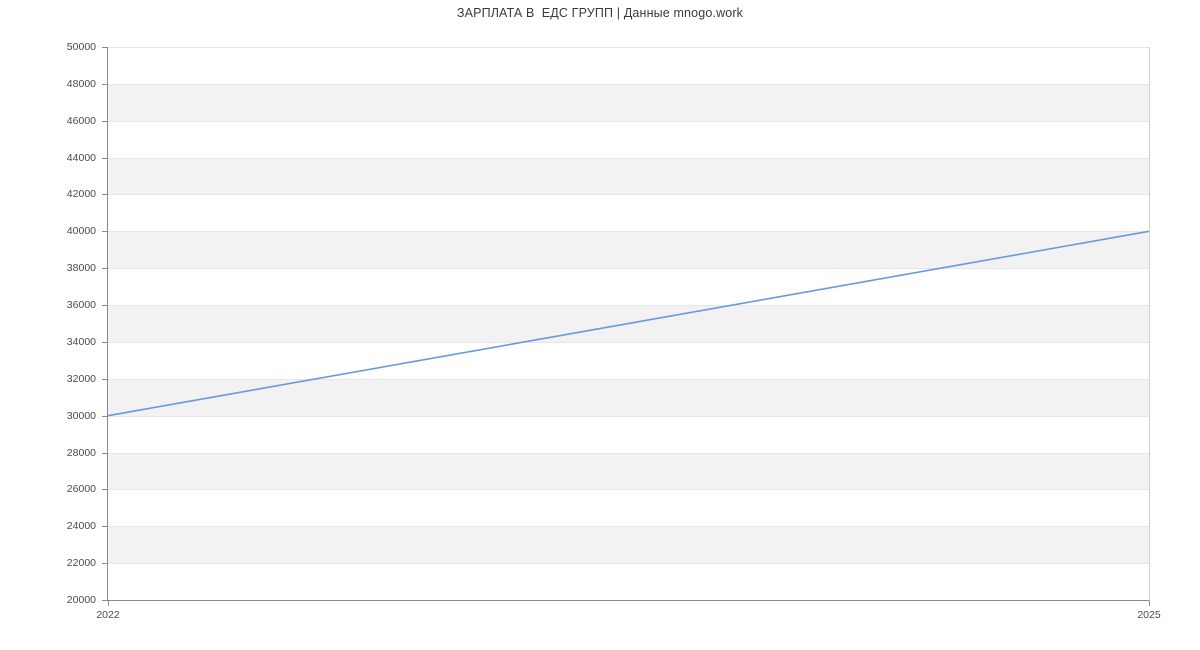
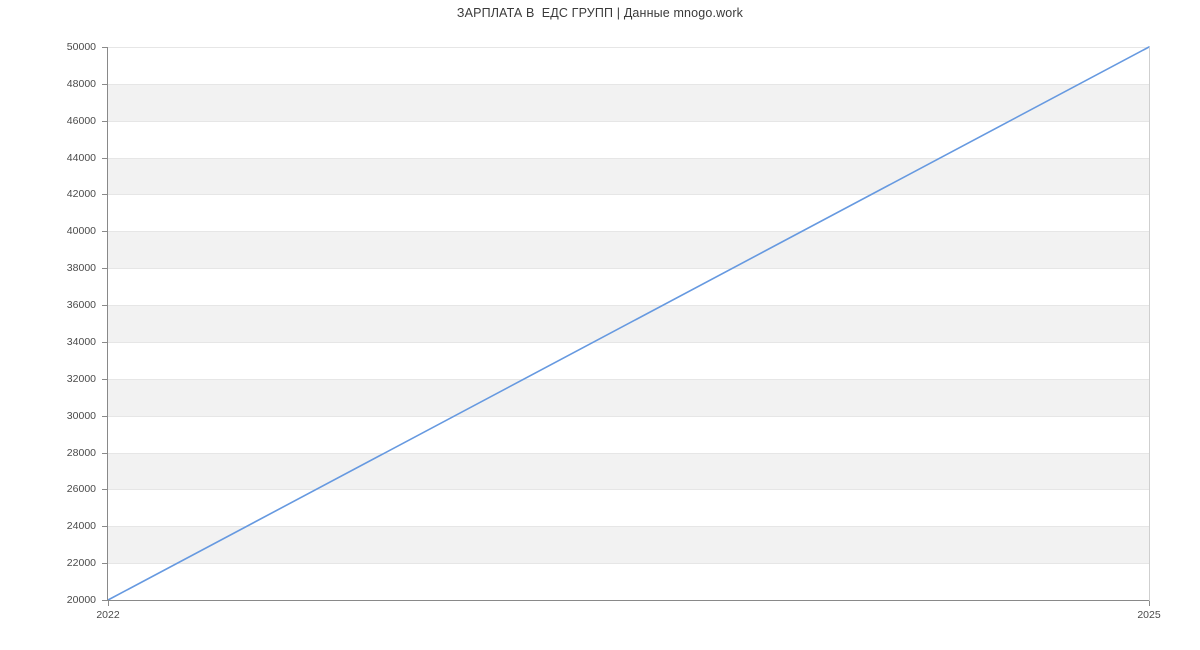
2022: 30000 -> 20000
2025: 40000 -> 50000
